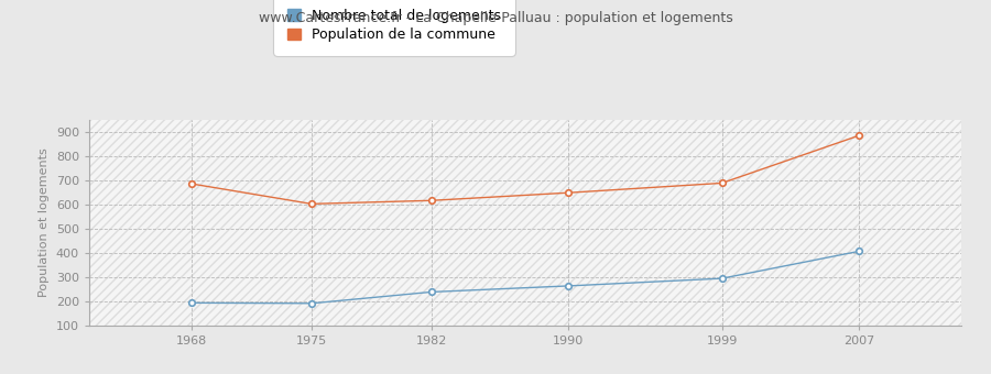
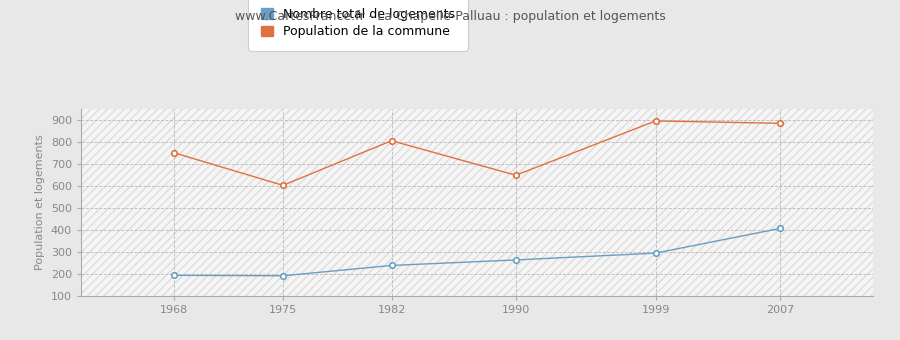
Population de la commune/1968: 685 -> 750
Population de la commune/1982: 616 -> 805
Population de la commune/1999: 688 -> 895
